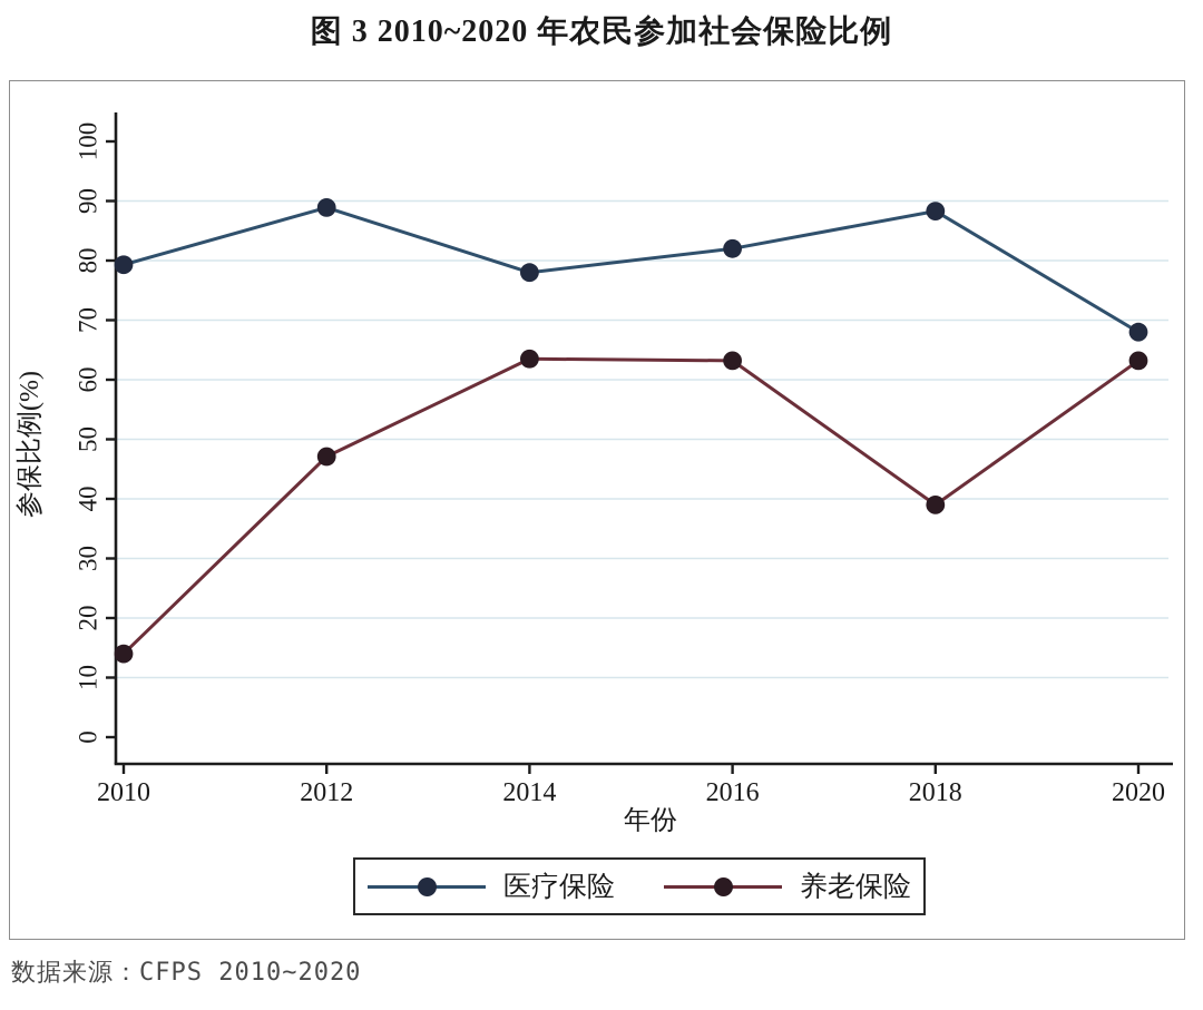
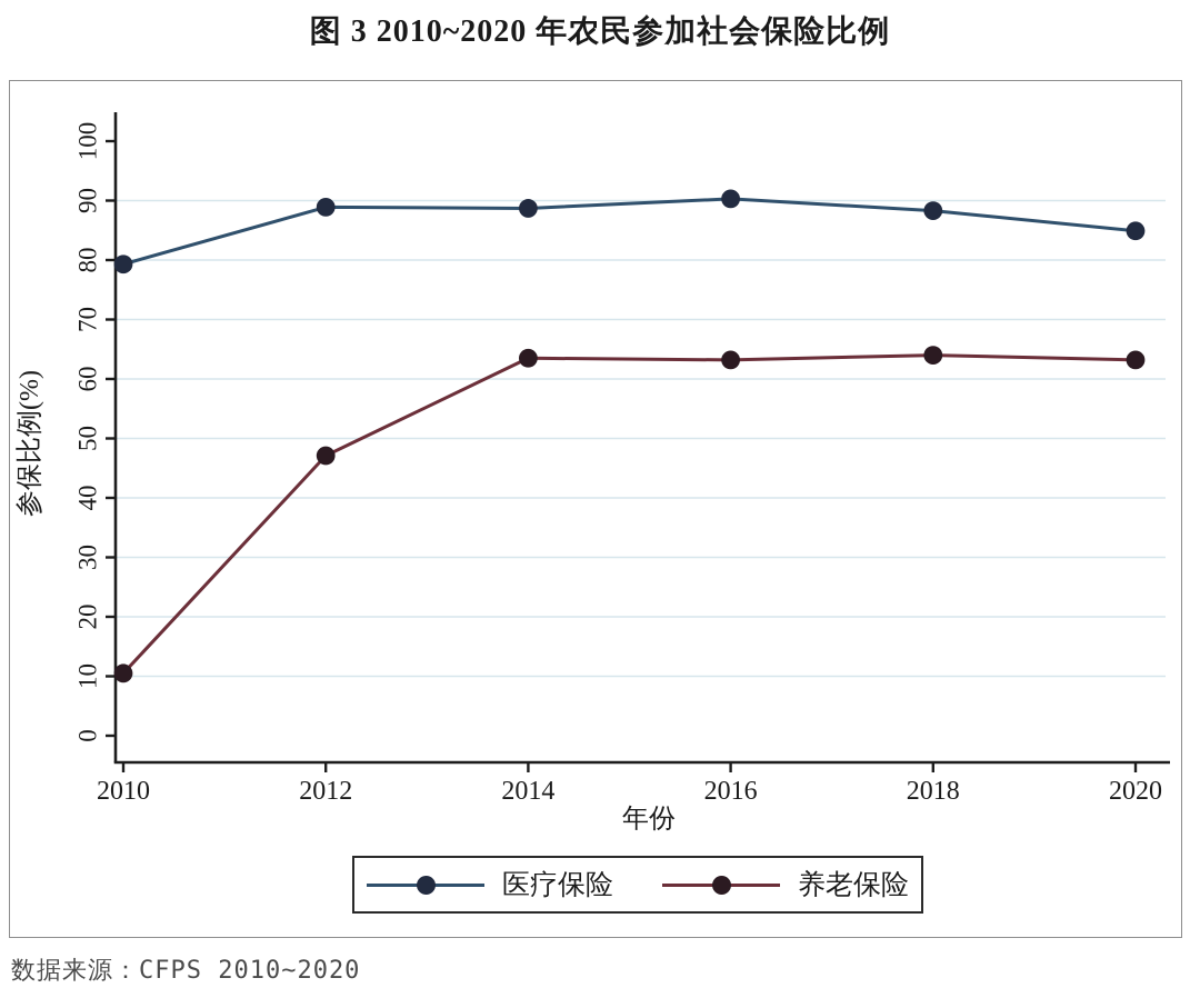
养老保险/2010: 14 -> 10
医疗保险/2014: 78 -> 89
医疗保险/2016: 82 -> 90
养老保险/2018: 39 -> 64
医疗保险/2020: 68 -> 85
